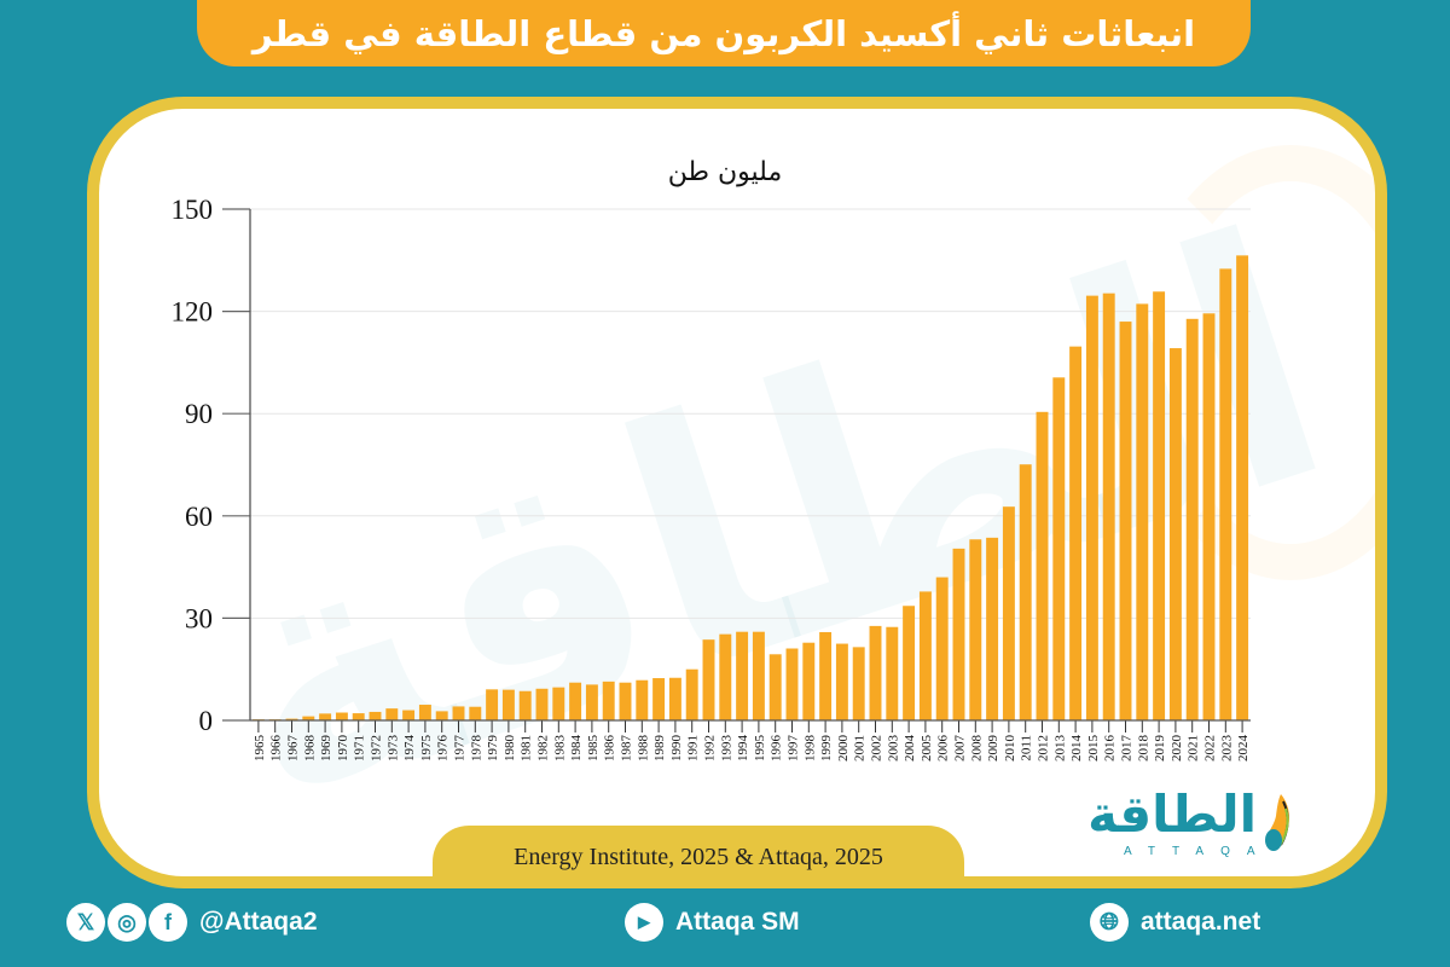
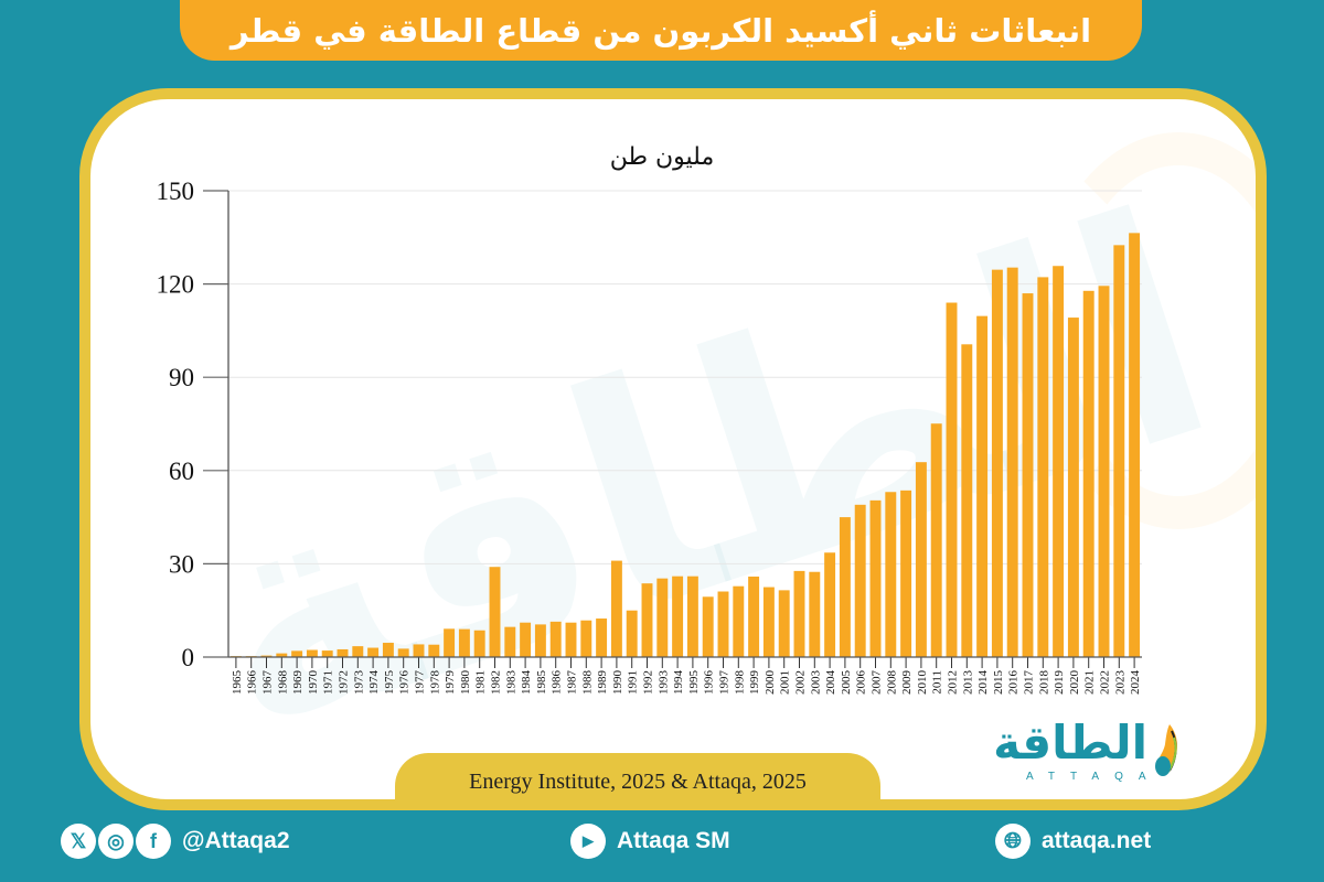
1982: 9 -> 29
1990: 12 -> 31
2005: 38 -> 45
2006: 42 -> 49
2012: 90 -> 114
